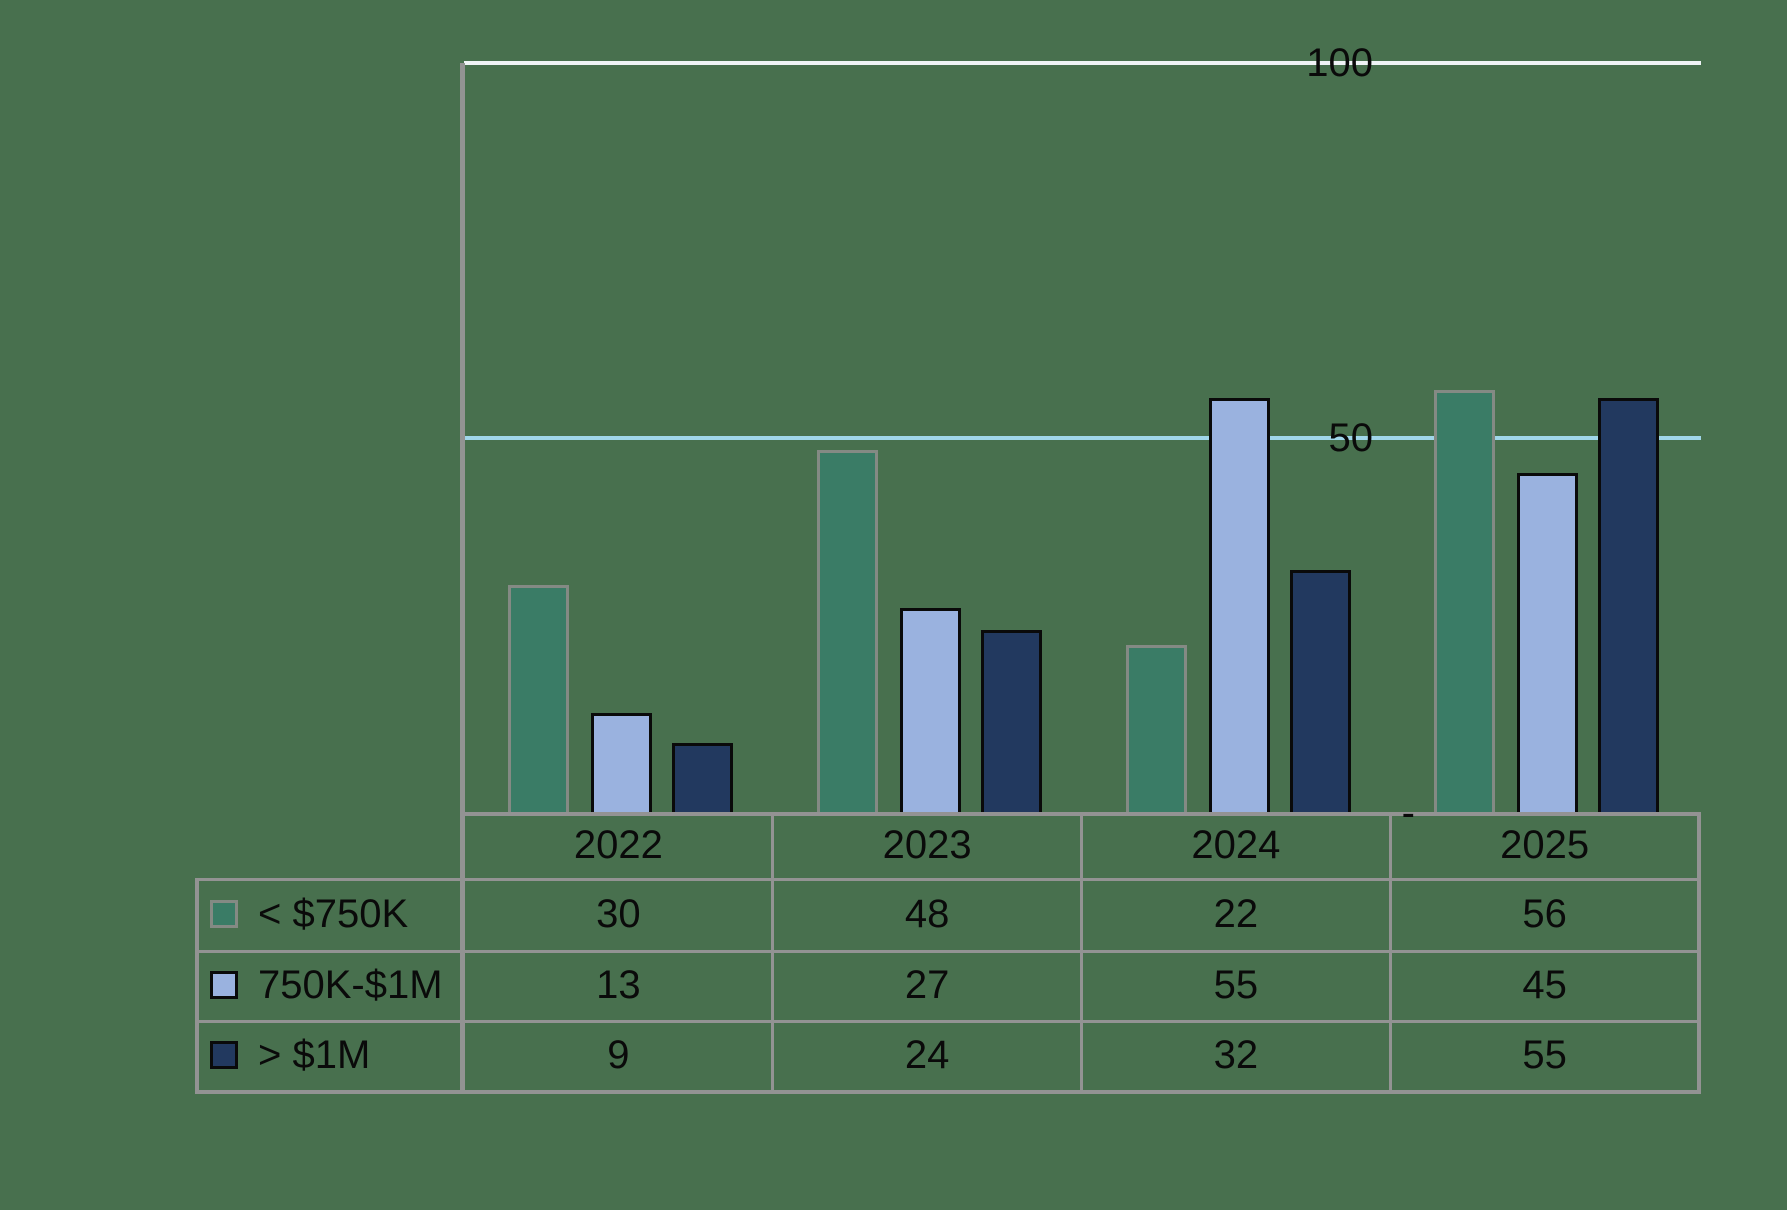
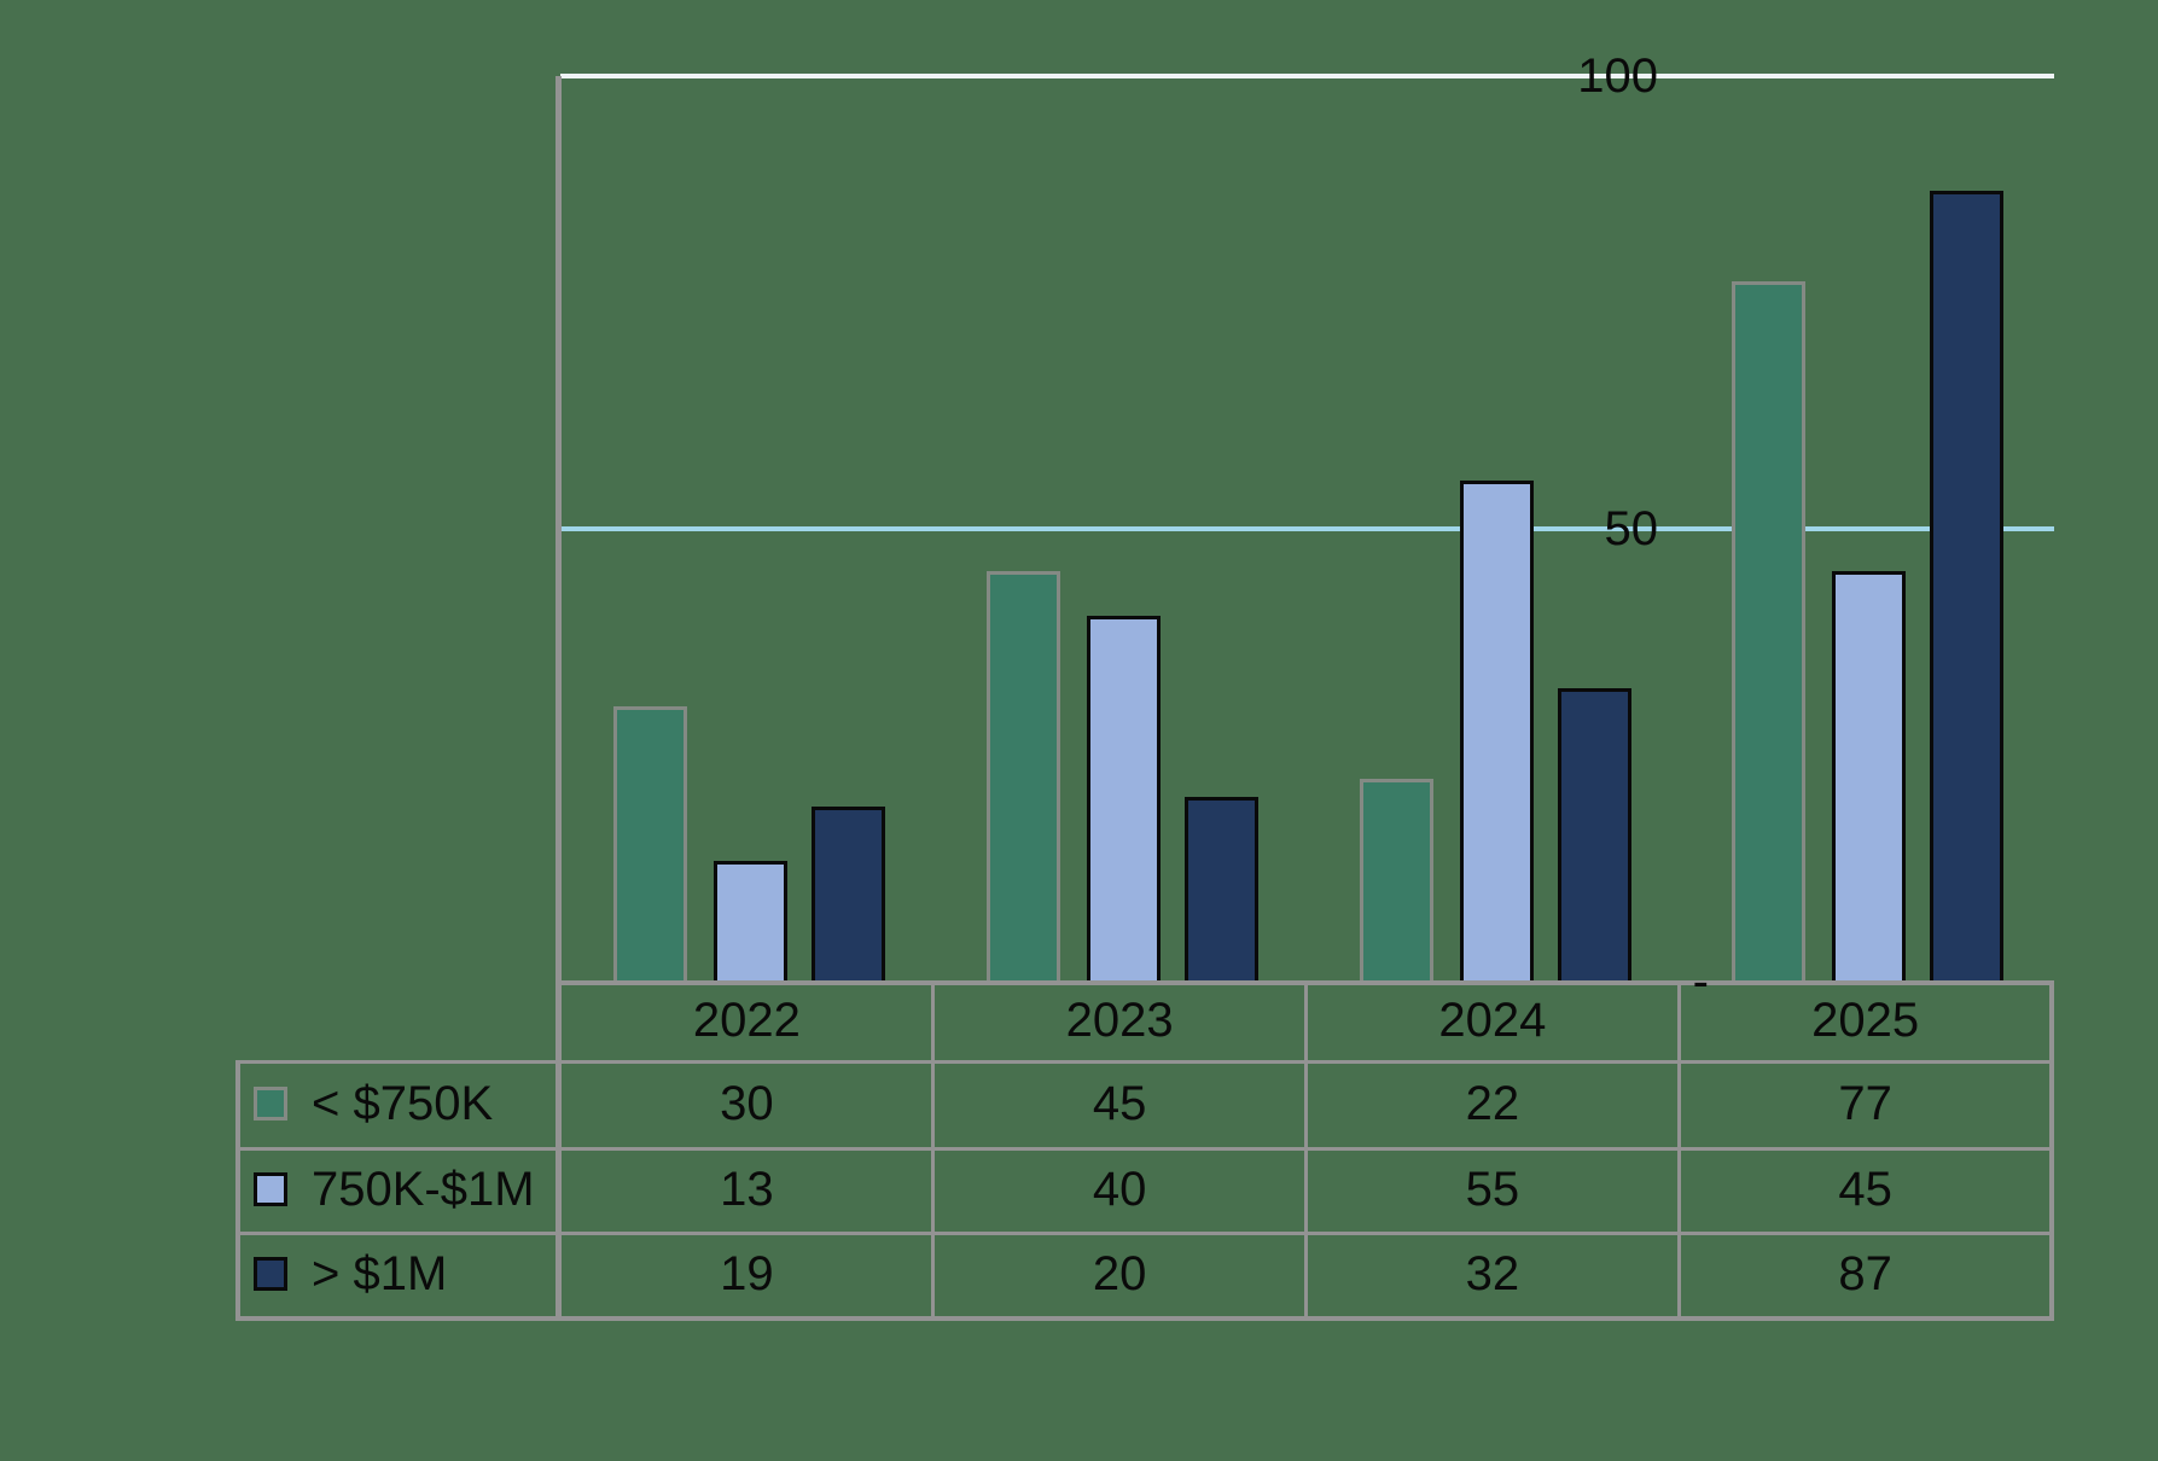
> $1M/2022: 9 -> 19
< $750K/2023: 48 -> 45
750K-$1M/2023: 27 -> 40
> $1M/2023: 24 -> 20
< $750K/2025: 56 -> 77
> $1M/2025: 55 -> 87
